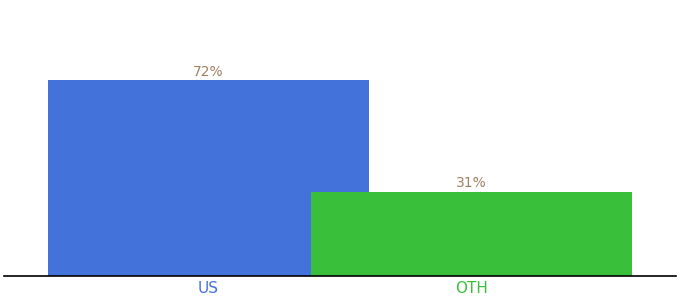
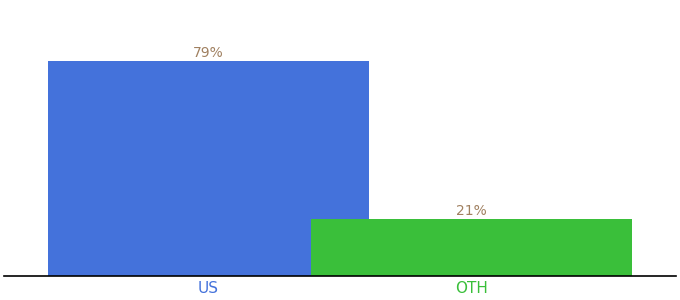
US: 72% -> 79%
OTH: 31% -> 21%
